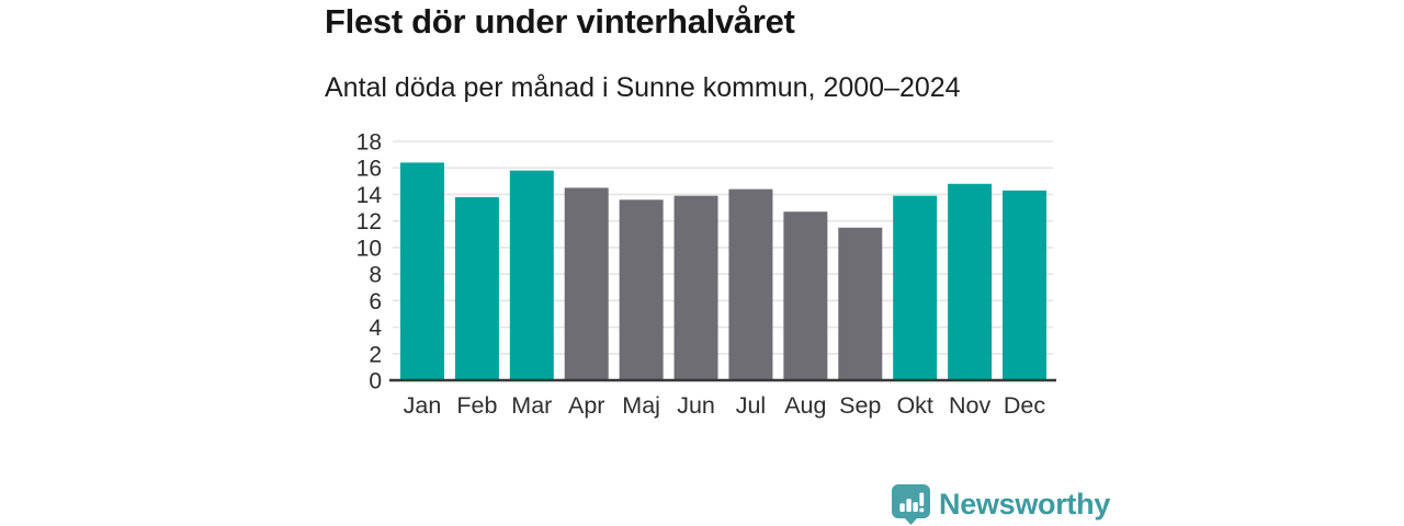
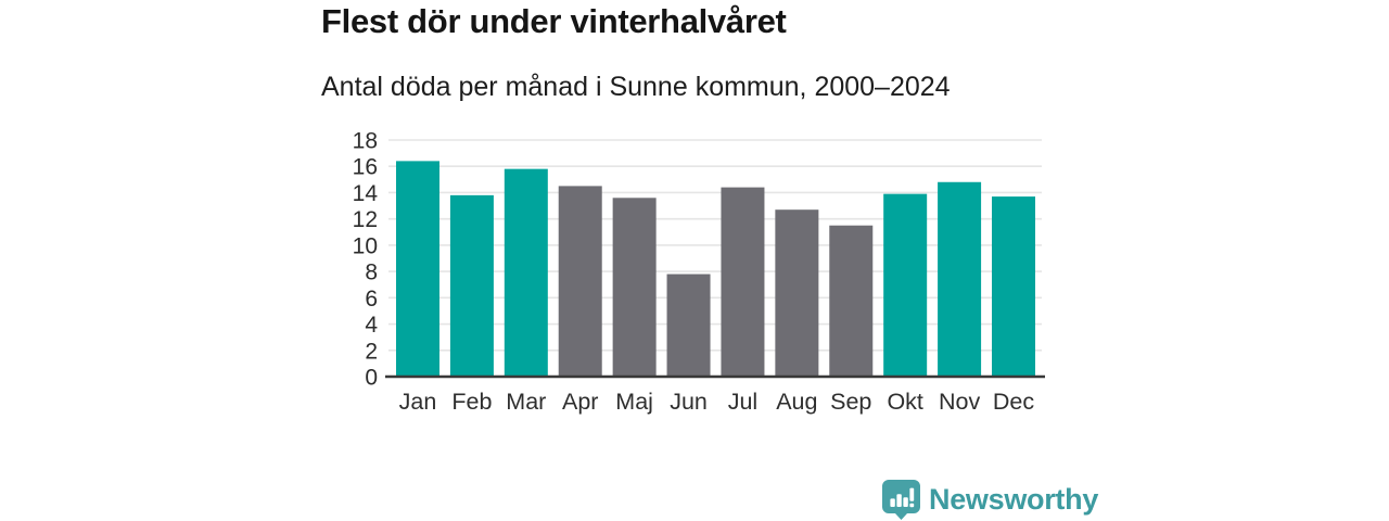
Jun: 13.9 -> 7.8
Dec: 14.3 -> 13.7
